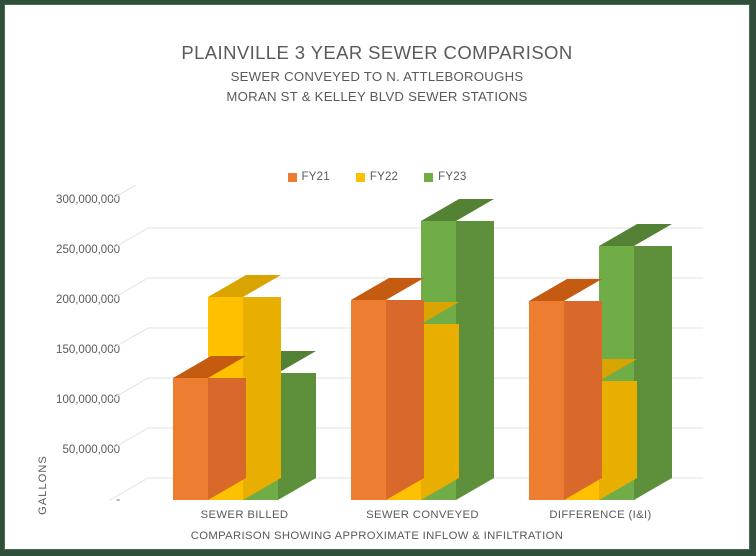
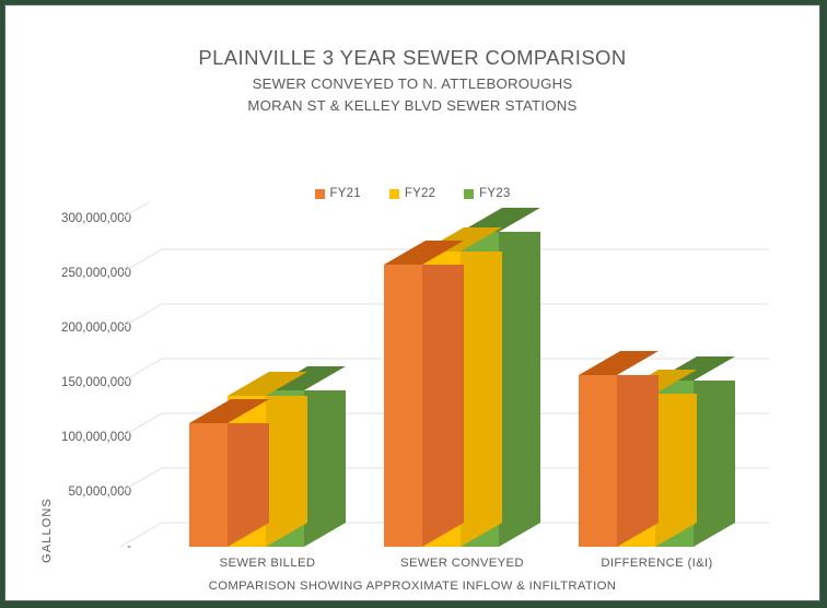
FY21/SEWER BILLED: 122000000 -> 113000000
FY22/SEWER BILLED: 203000000 -> 138000000
FY23/SEWER BILLED: 127000000 -> 143000000
FY21/SEWER CONVEYED: 200000000 -> 258000000
FY22/SEWER CONVEYED: 176000000 -> 270000000
FY23/SEWER CONVEYED: 279000000 -> 288000000
FY21/DIFFERENCE (I&I): 199000000 -> 157000000
FY22/DIFFERENCE (I&I): 119000000 -> 140000000
FY23/DIFFERENCE (I&I): 254000000 -> 152000000
